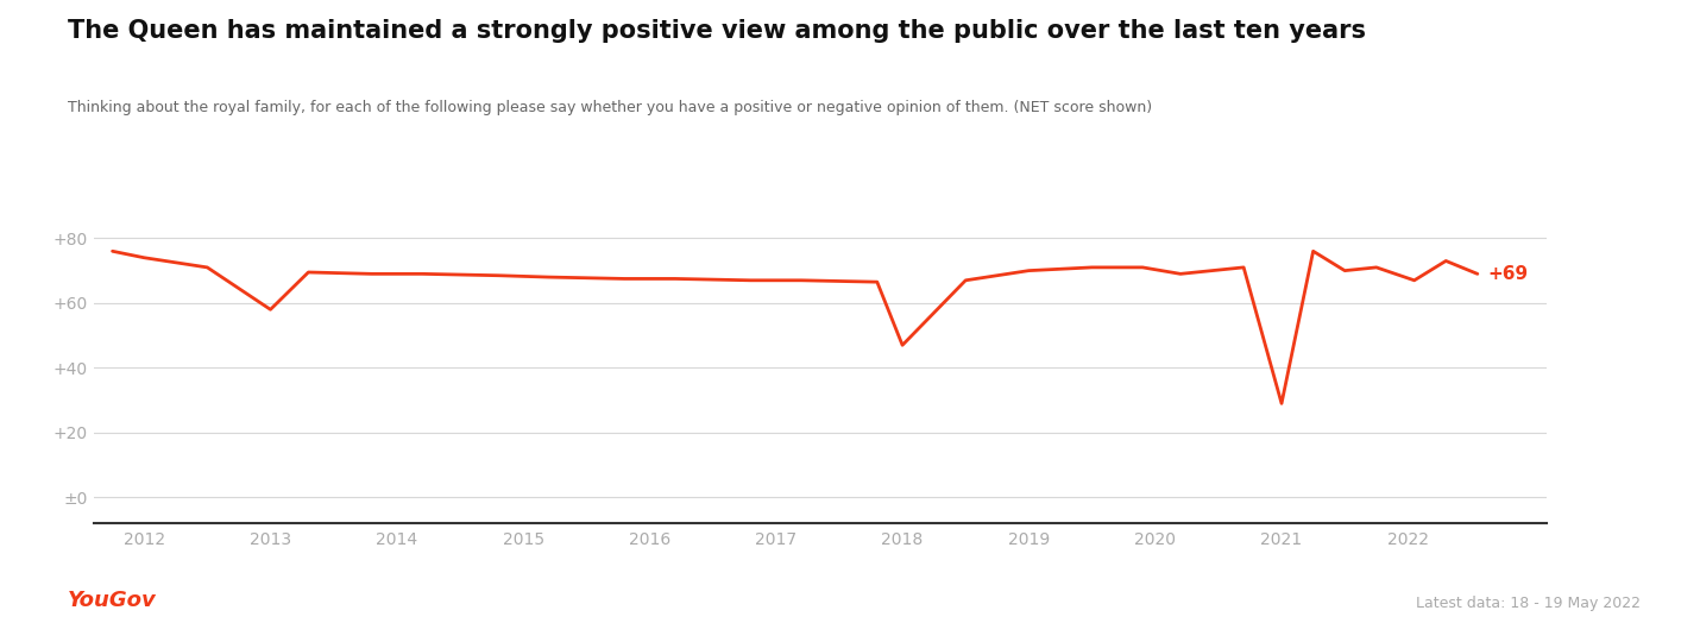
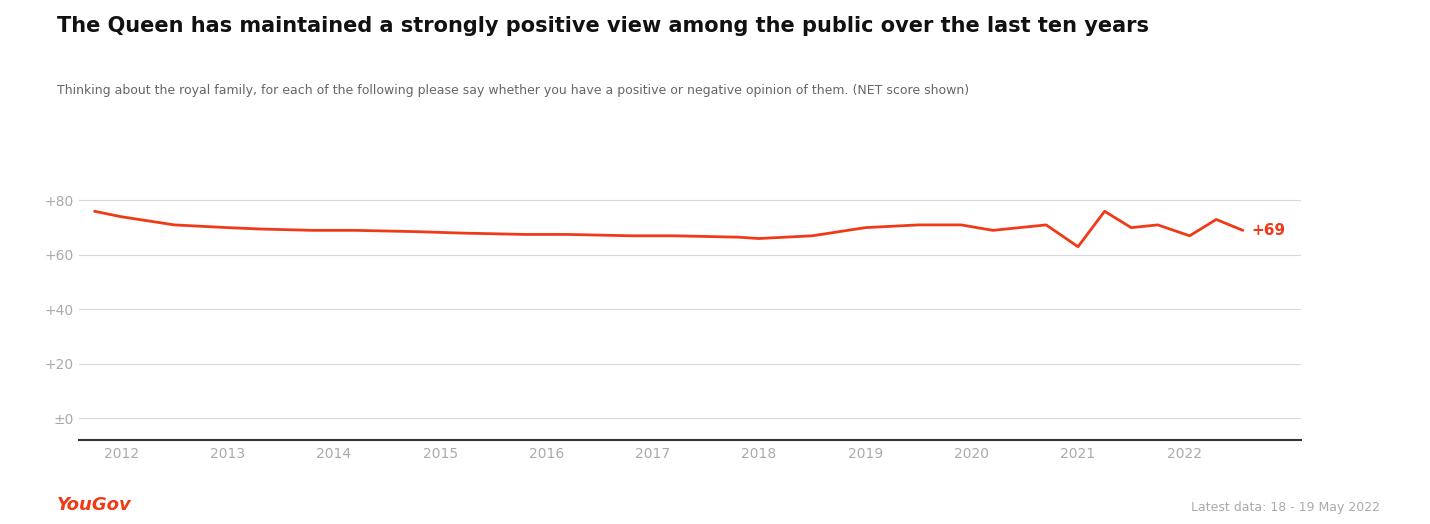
2013: 58.0 -> 70.0
2018: 47.0 -> 66.0
2021: 29.0 -> 63.0
